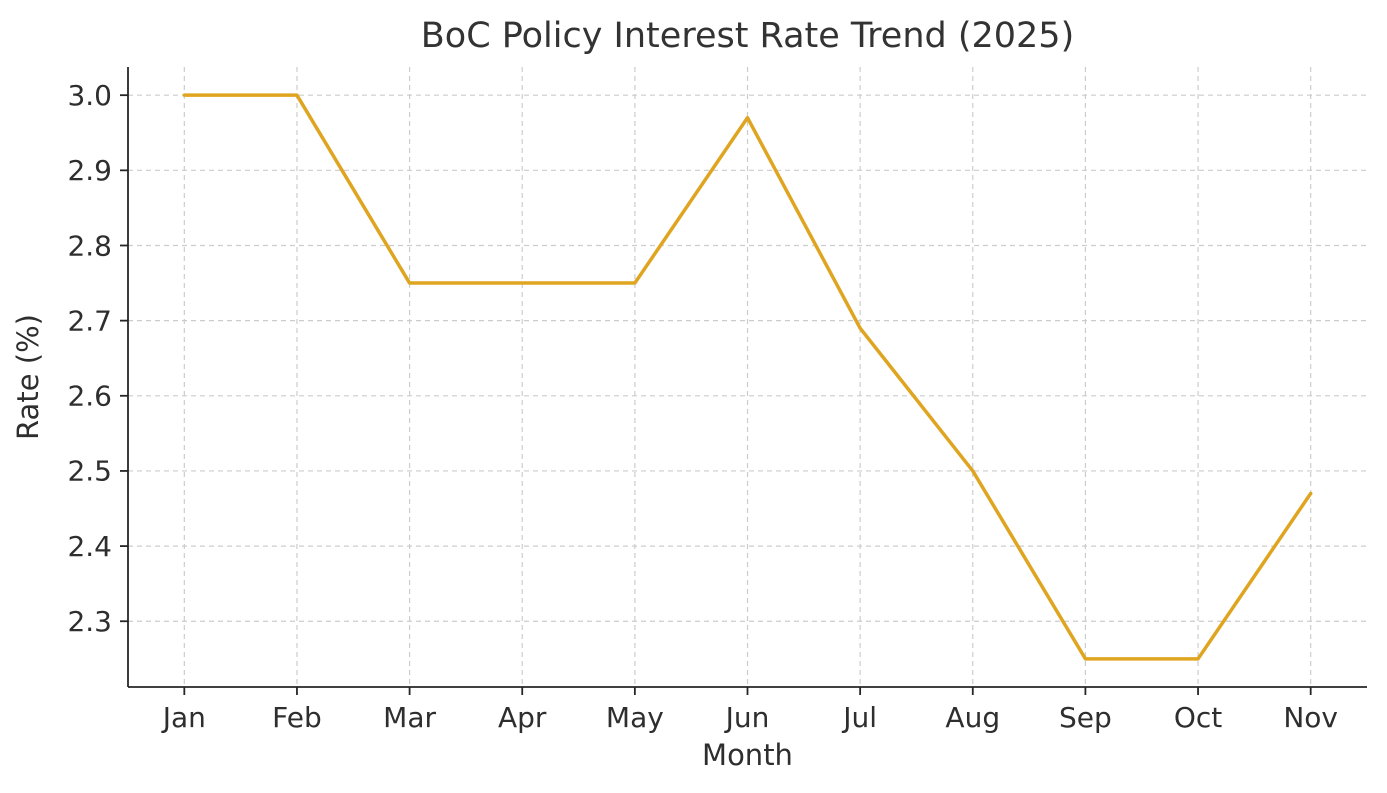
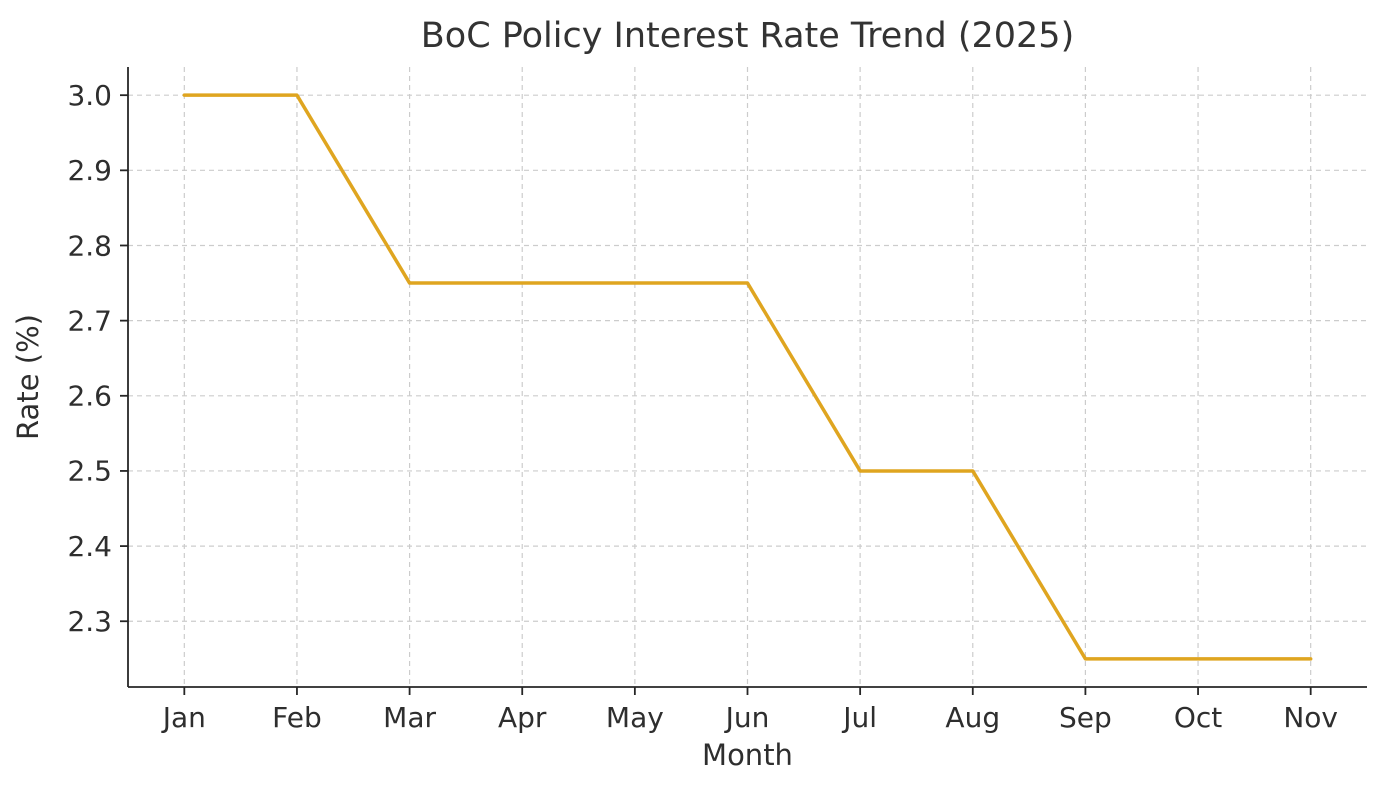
Jun: 2.97 -> 2.75
Jul: 2.69 -> 2.50
Nov: 2.47 -> 2.25
